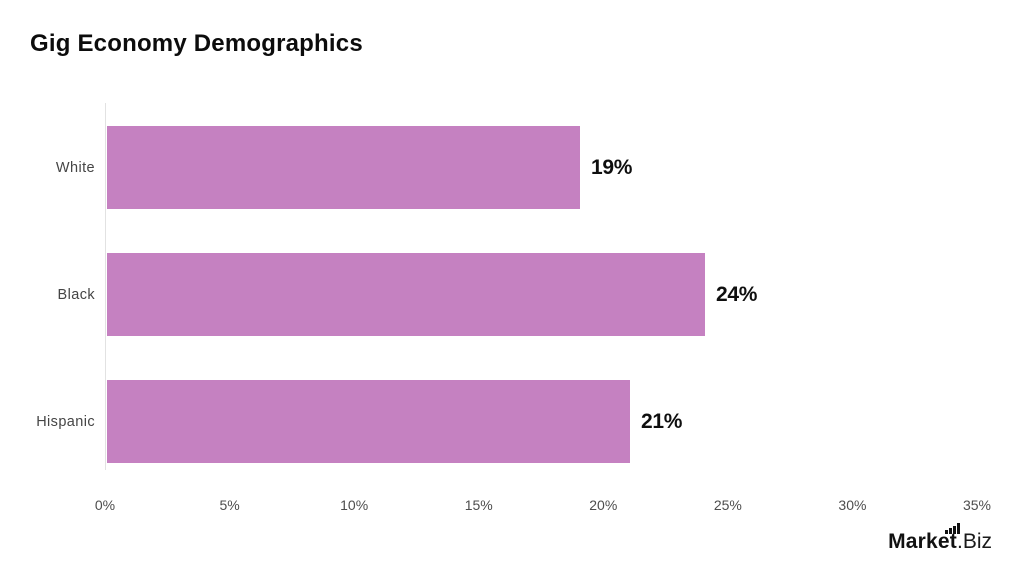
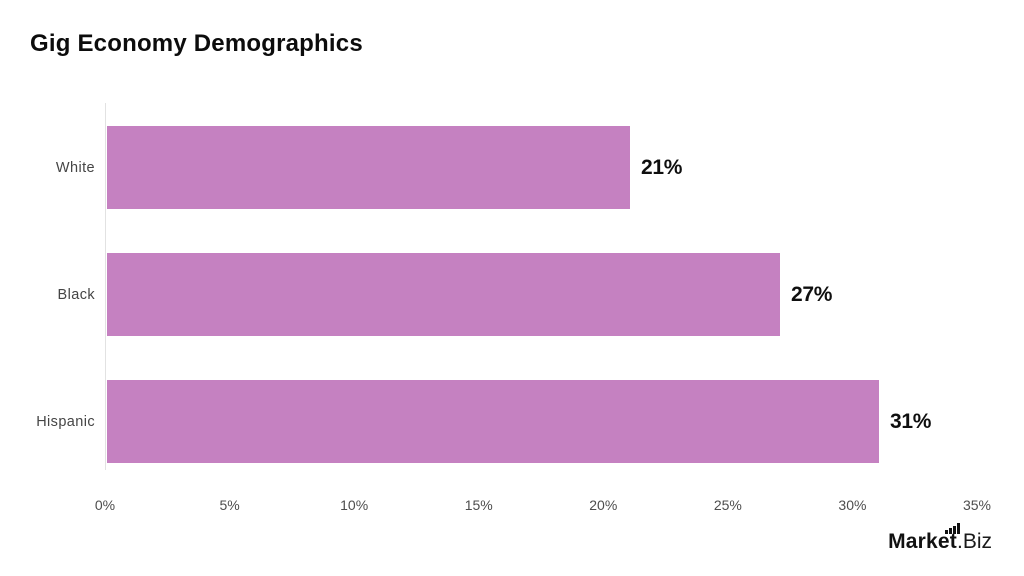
White: 19% -> 21%
Black: 24% -> 27%
Hispanic: 21% -> 31%
